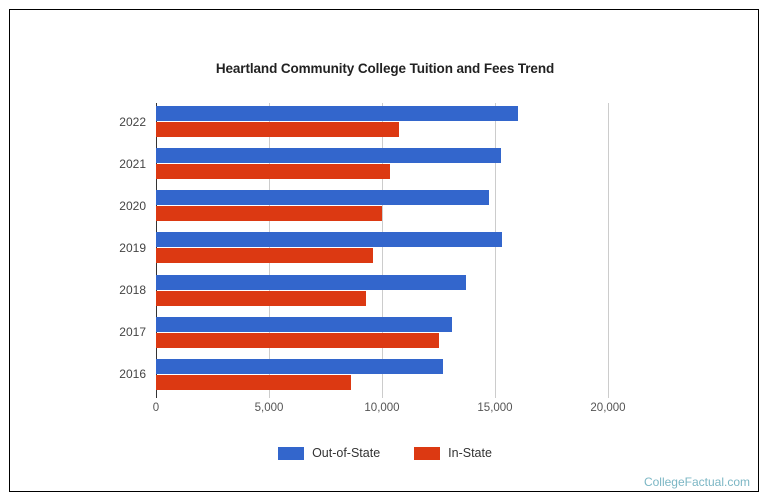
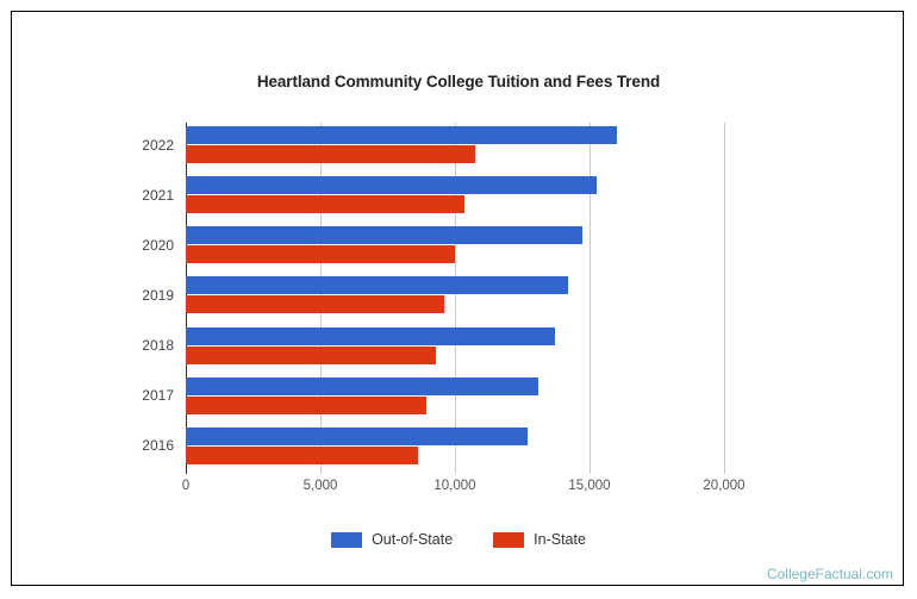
Out-of-State/2019: 15300 -> 14200
In-State/2017: 12500 -> 9000
